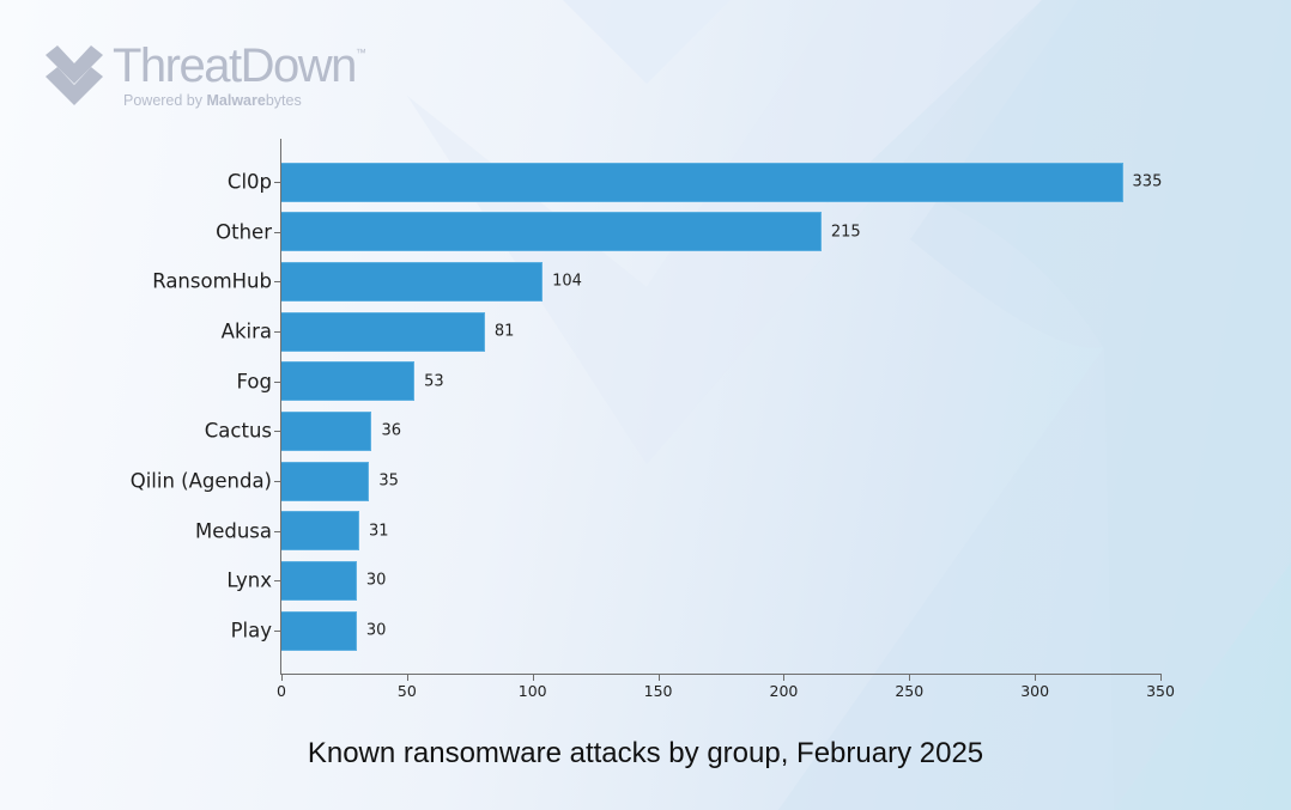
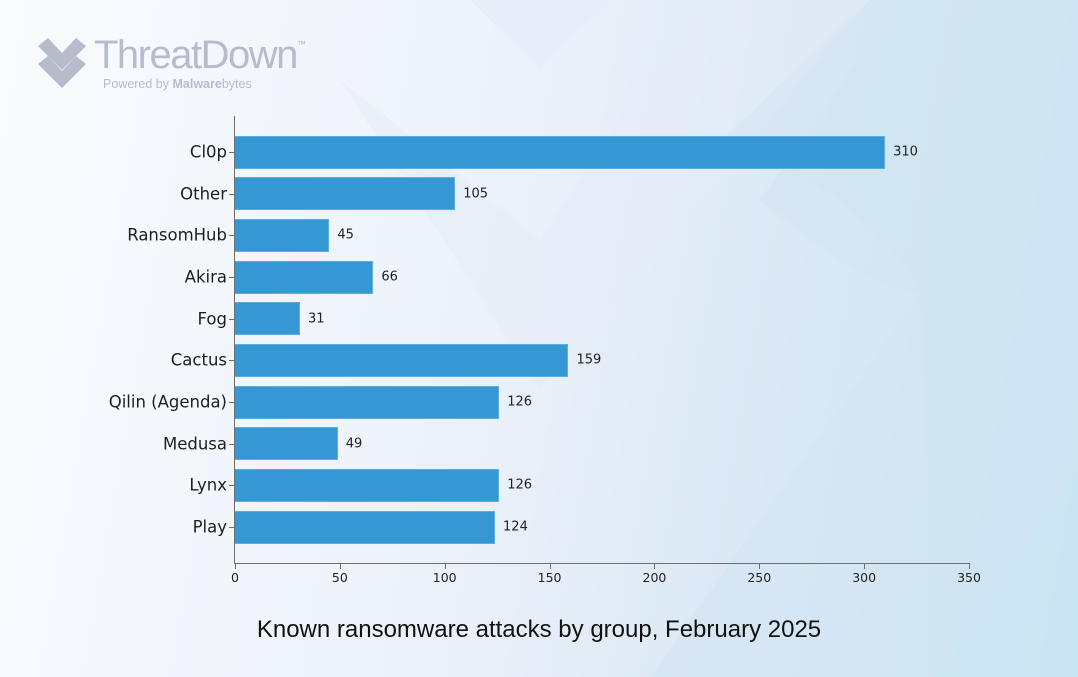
Cl0p: 335 -> 310
Other: 215 -> 105
RansomHub: 104 -> 45
Akira: 81 -> 66
Fog: 53 -> 31
Cactus: 36 -> 159
Qilin (Agenda): 35 -> 126
Medusa: 31 -> 49
Lynx: 30 -> 126
Play: 30 -> 124
